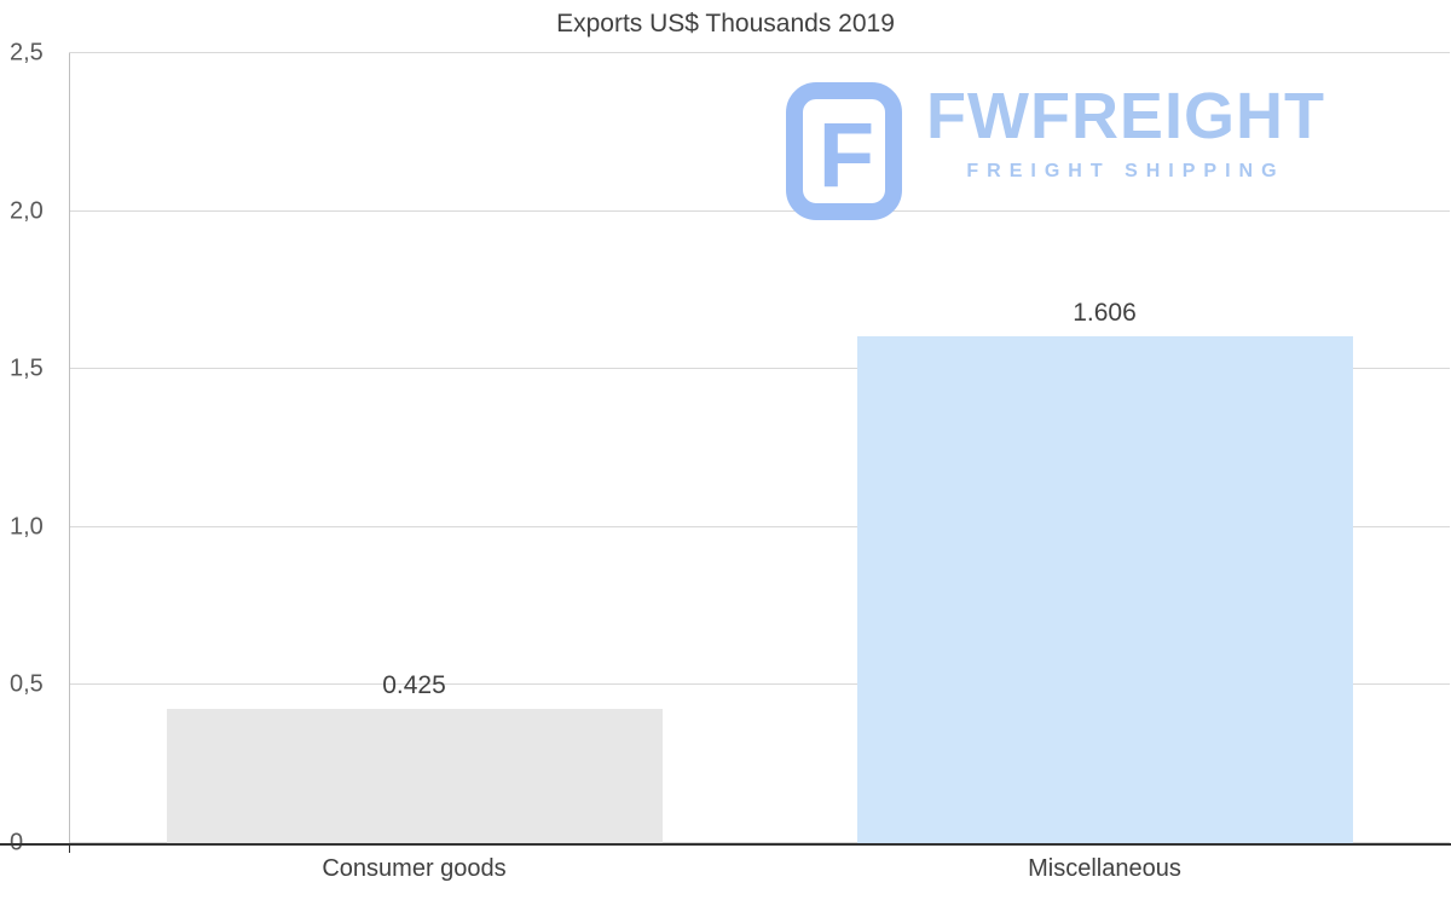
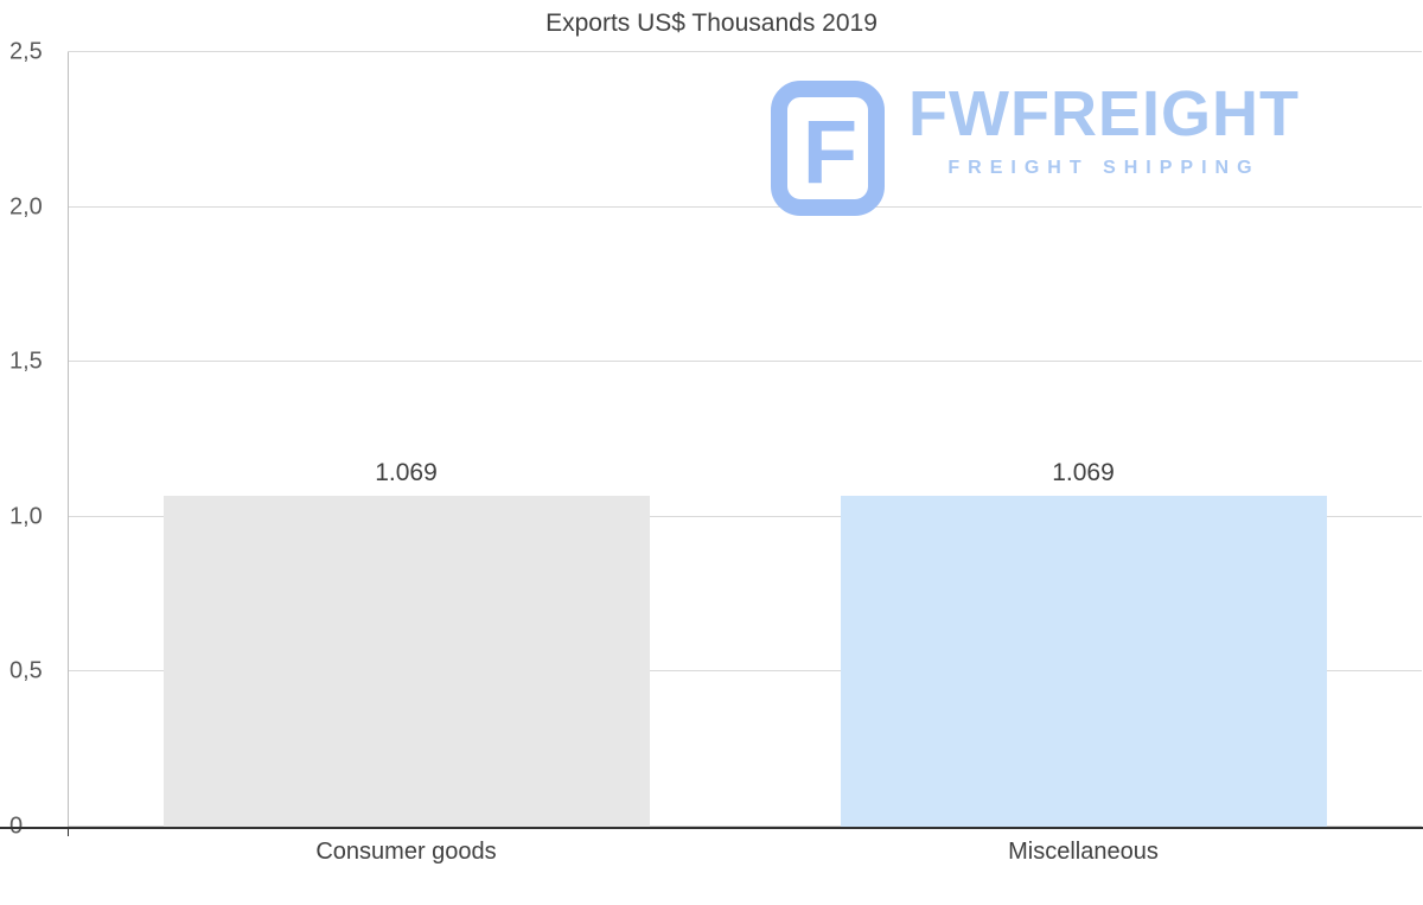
Consumer goods: 0.425 -> 1.069
Miscellaneous: 1.606 -> 1.069
